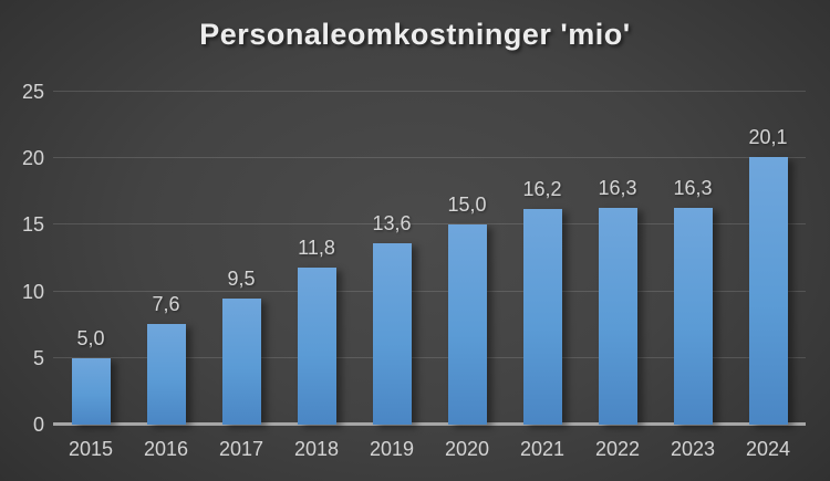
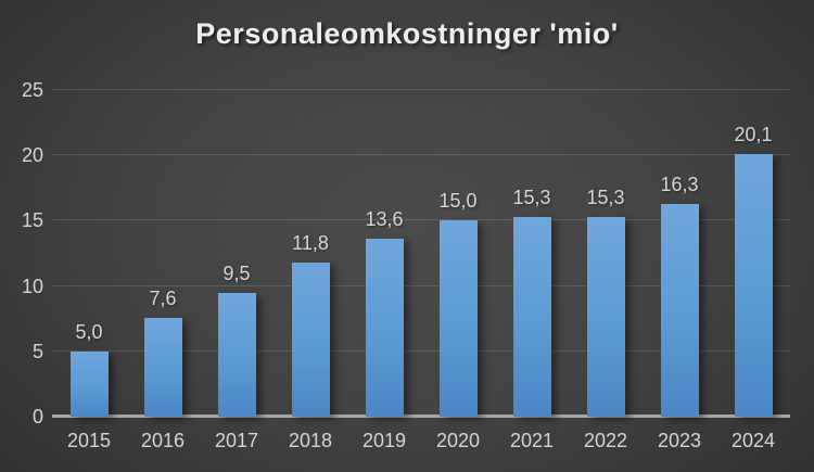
2021: 16,2 -> 15,3
2022: 16,3 -> 15,3
